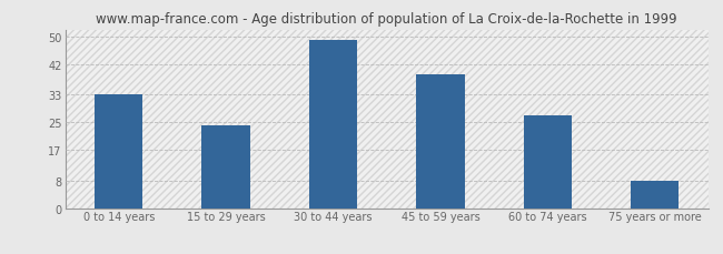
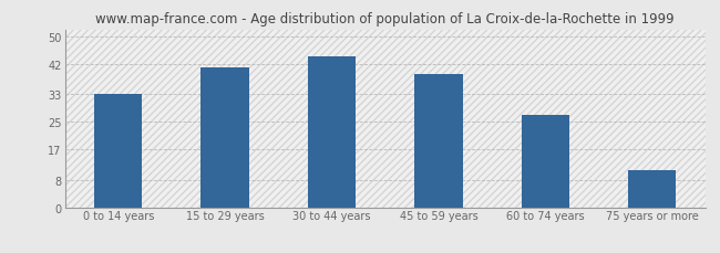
15 to 29 years: 24 -> 41
30 to 44 years: 49 -> 44
75 years or more: 8 -> 11
